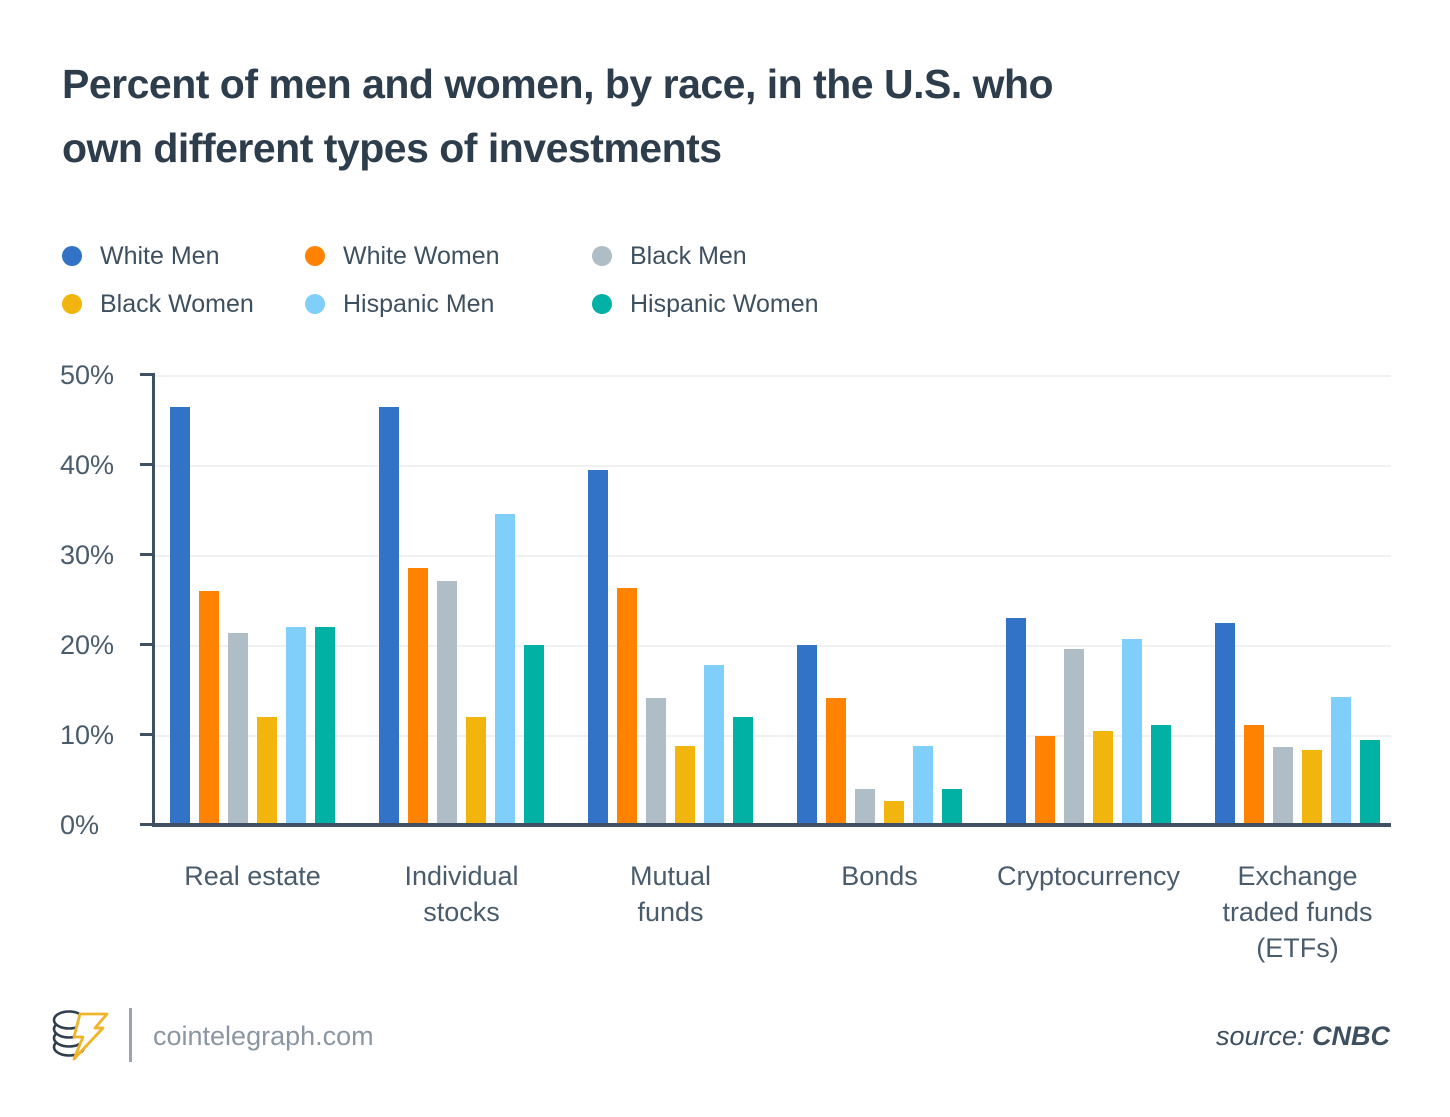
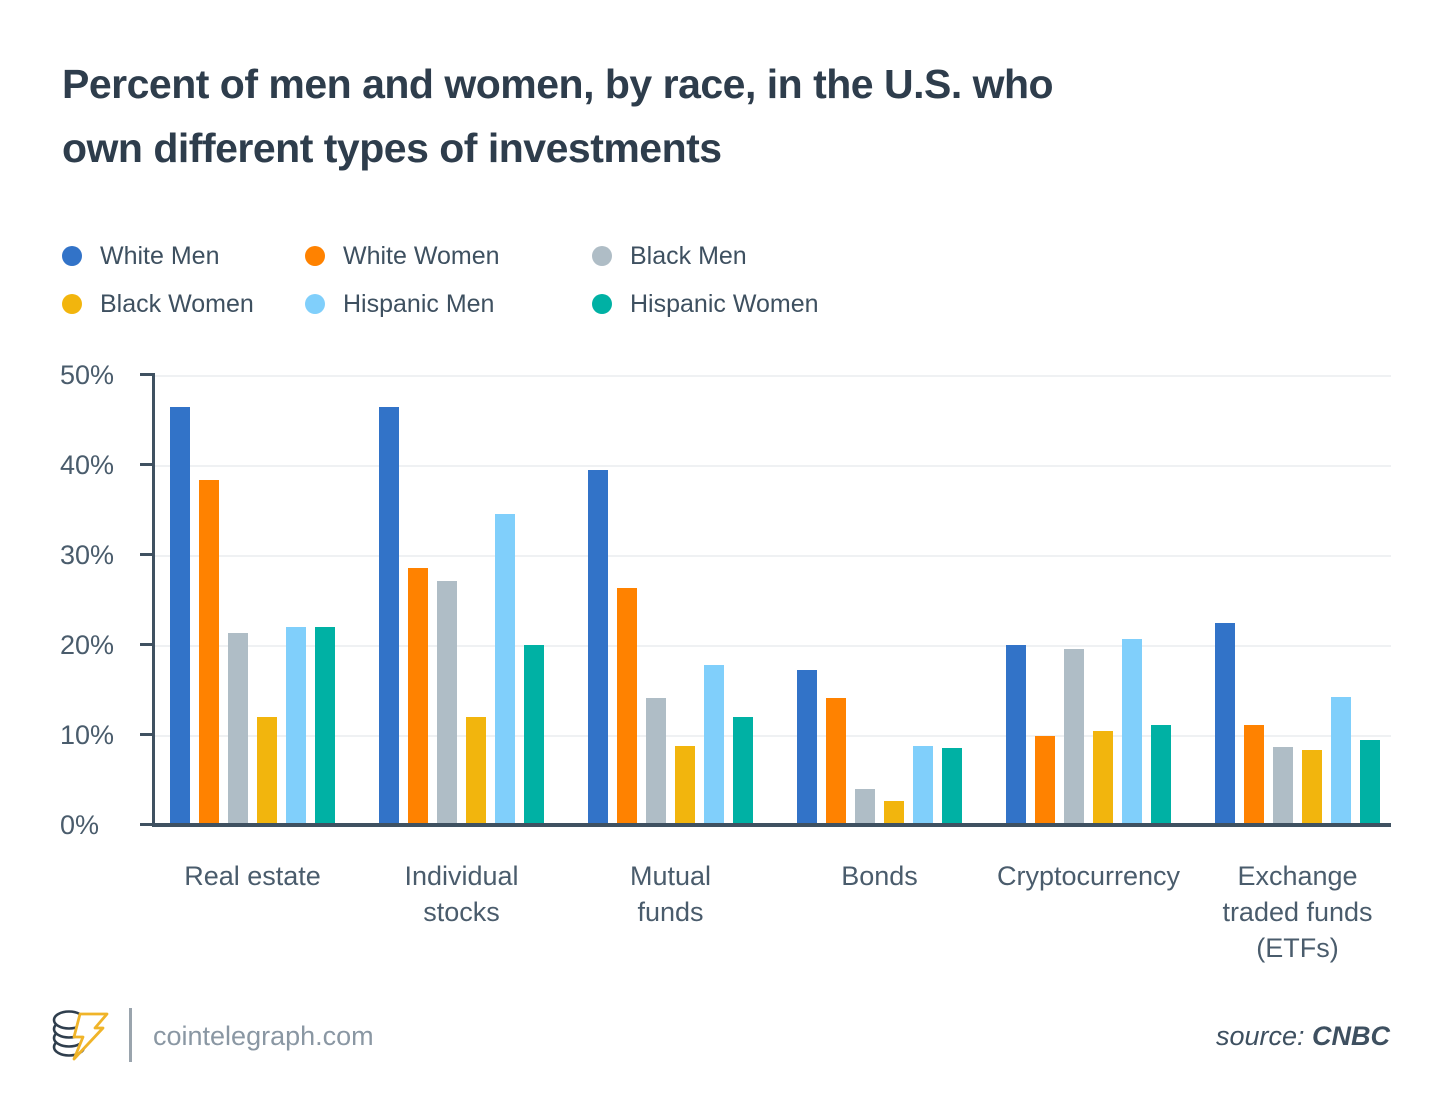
White Women/Real estate: 26% -> 38%
White Men/Bonds: 20% -> 17%
Hispanic Women/Bonds: 4% -> 9%
White Men/Cryptocurrency: 23% -> 20%
